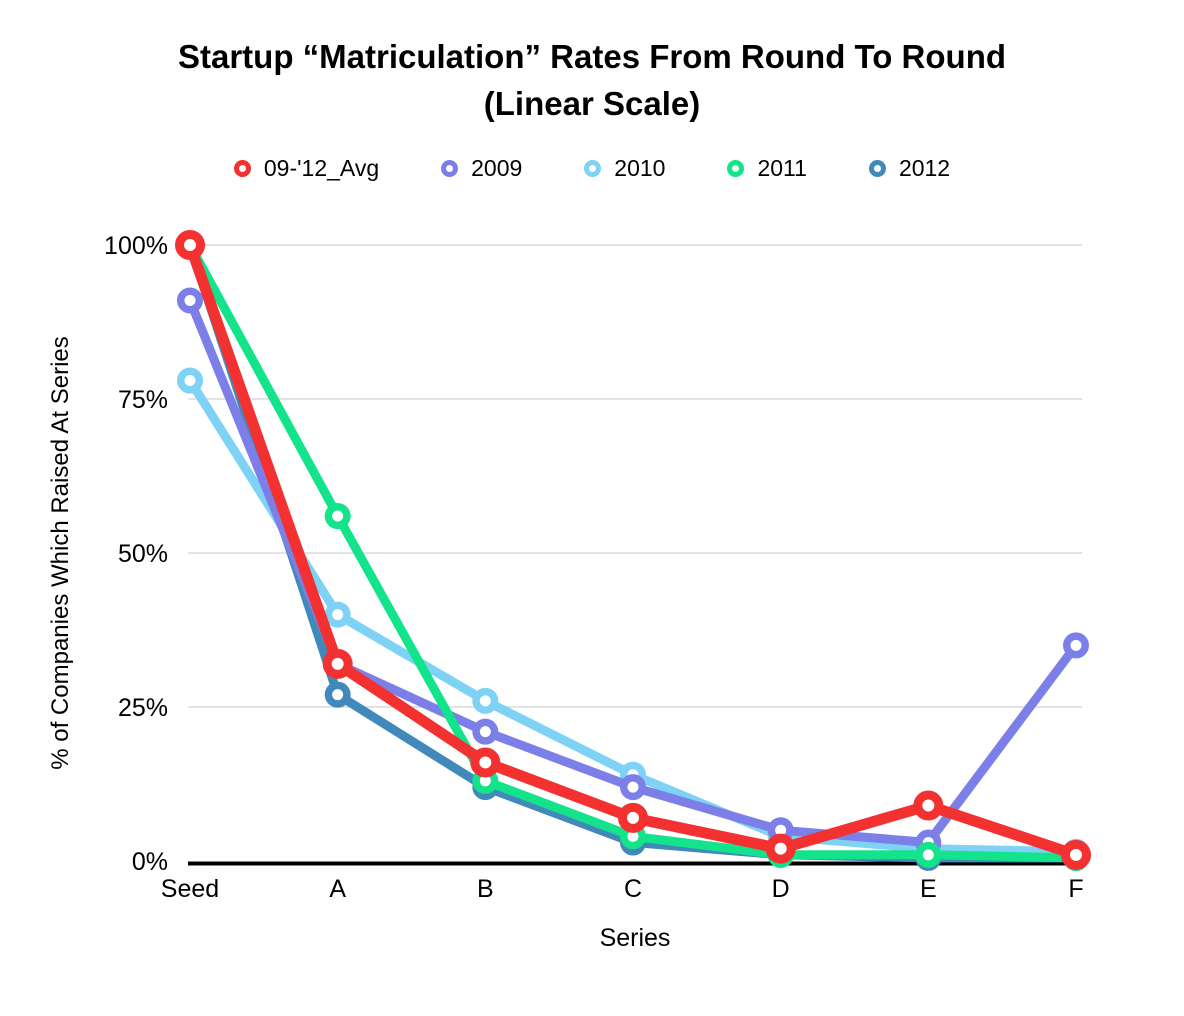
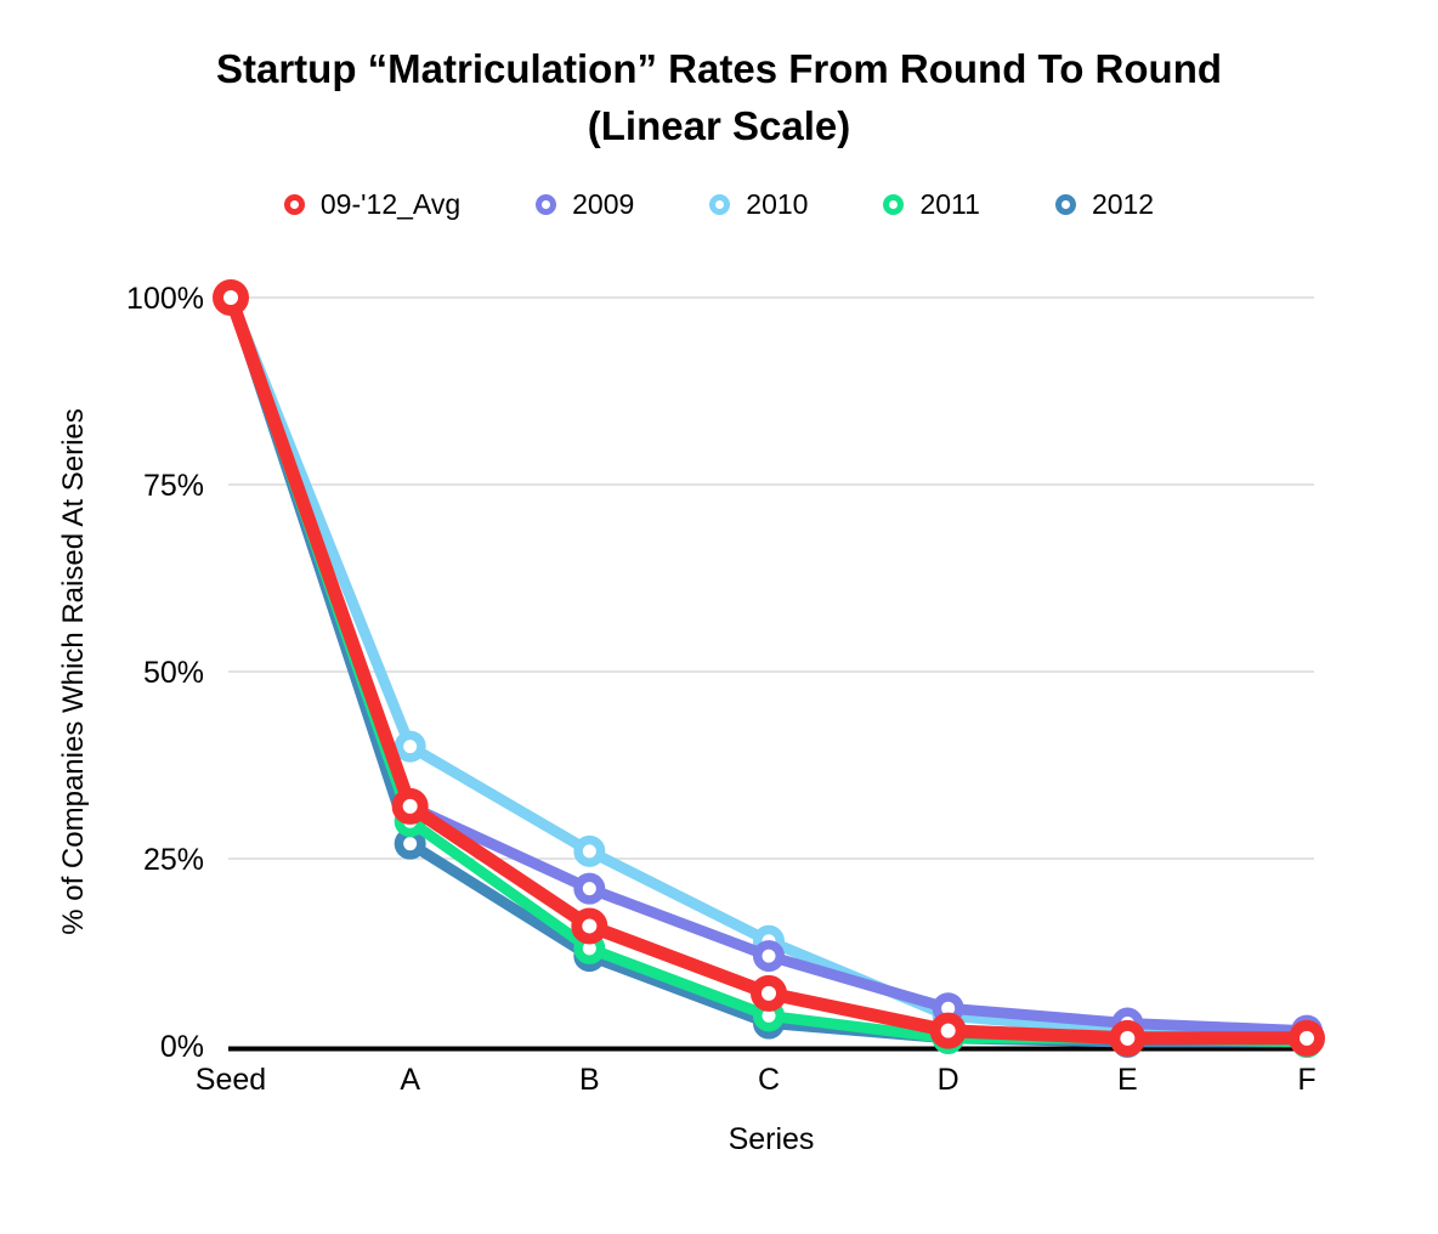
2009/Seed: 91% -> 100%
2010/Seed: 78% -> 100%
2011/A: 56% -> 30%
09-'12_Avg/E: 9% -> 1%
2009/F: 35% -> 2%
